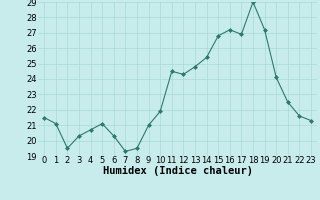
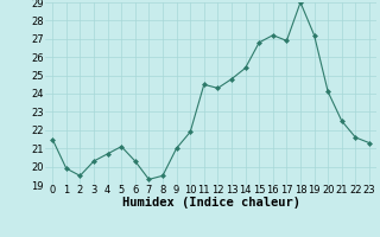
1: 21.1 -> 19.9
